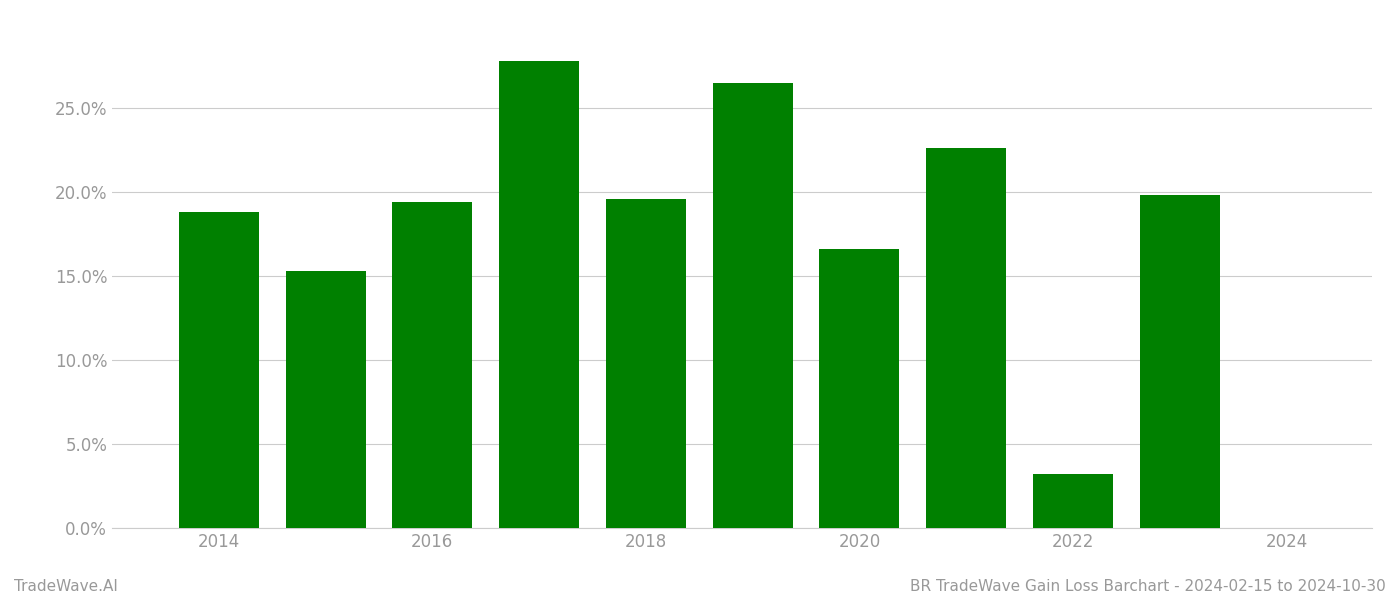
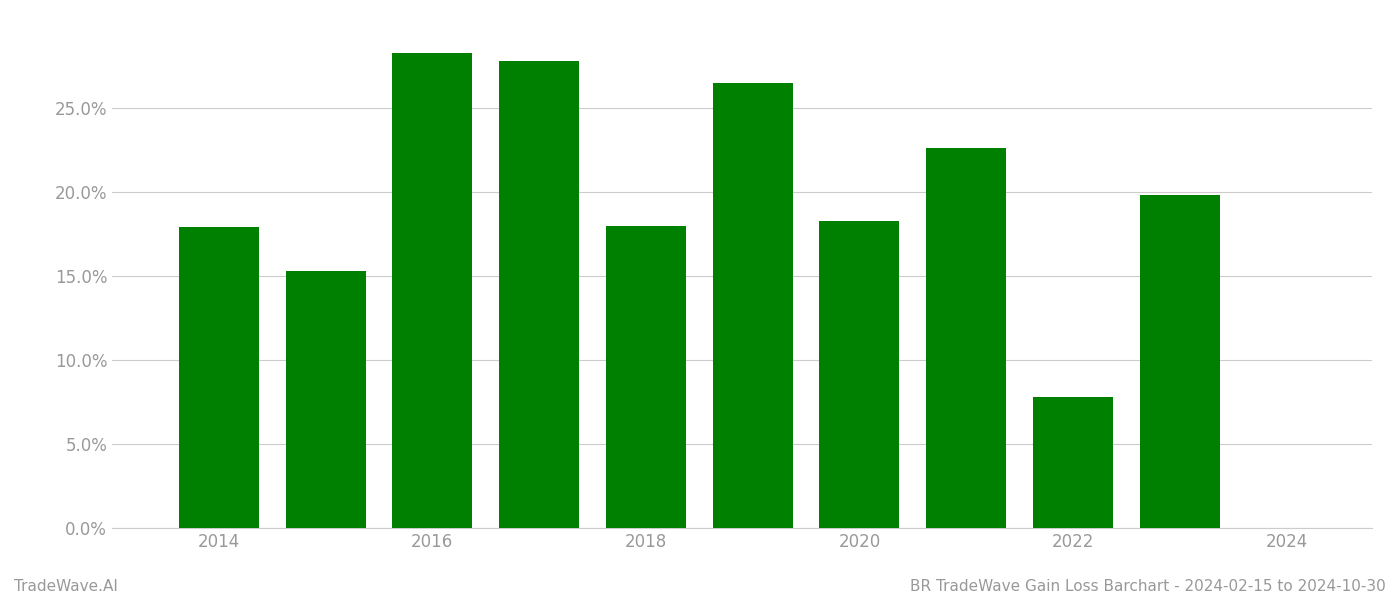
2014: 18.8% -> 17.9%
2016: 19.4% -> 28.3%
2018: 19.6% -> 18.0%
2020: 16.6% -> 18.3%
2022: 3.2% -> 7.8%
